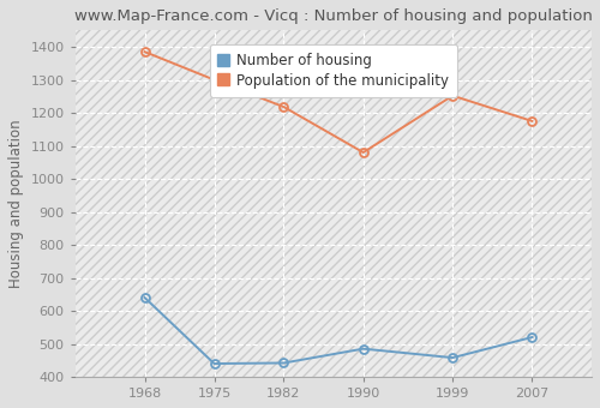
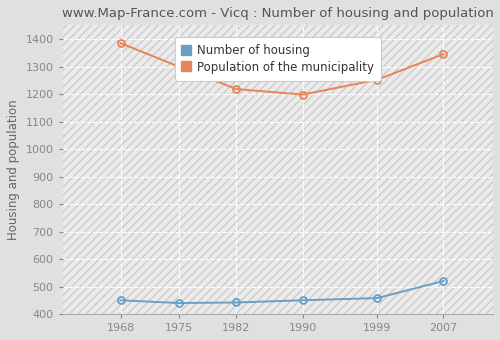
Number of housing/1968: 640 -> 450
Number of housing/1990: 485 -> 450
Population of the municipality/1990: 1080 -> 1198
Population of the municipality/2007: 1175 -> 1345
